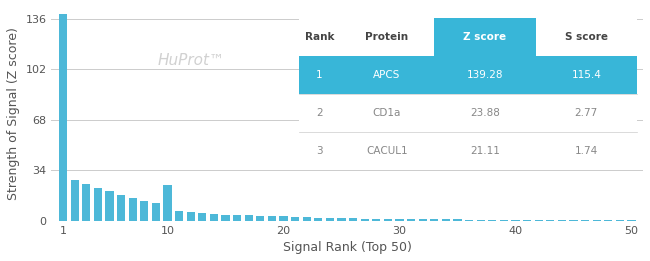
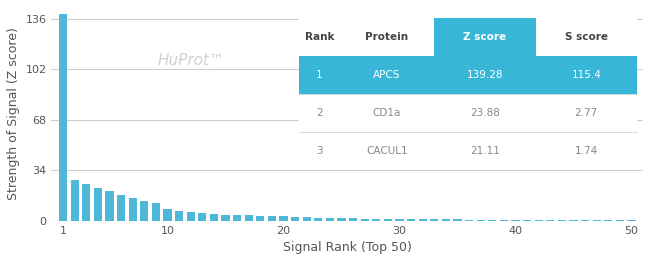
10: 24 -> 8
